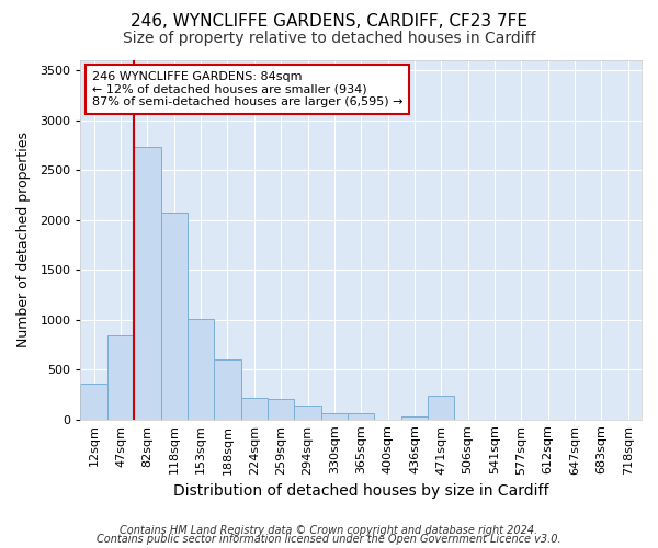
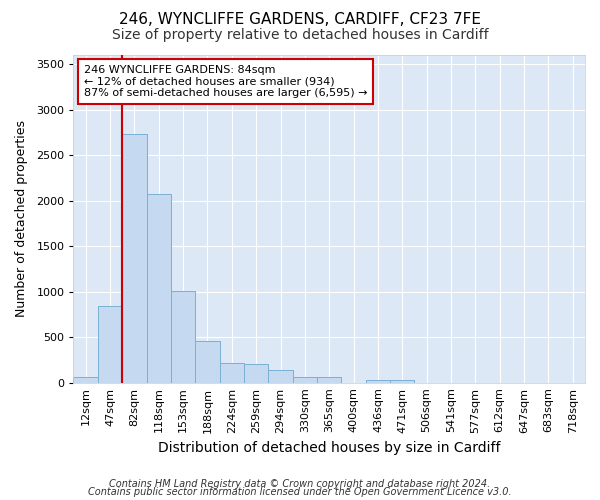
12sqm: 360 -> 60
188sqm: 600 -> 460
471sqm: 240 -> 20
